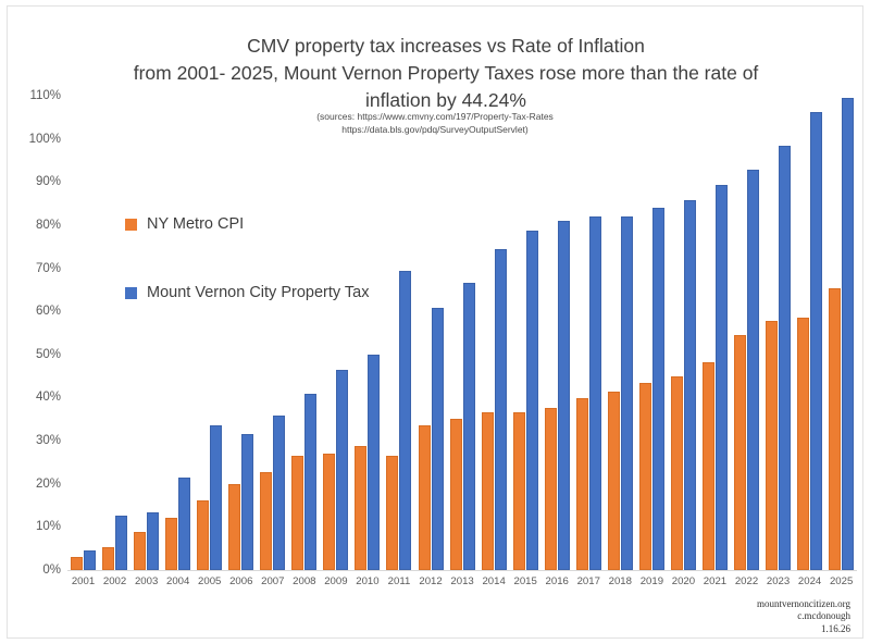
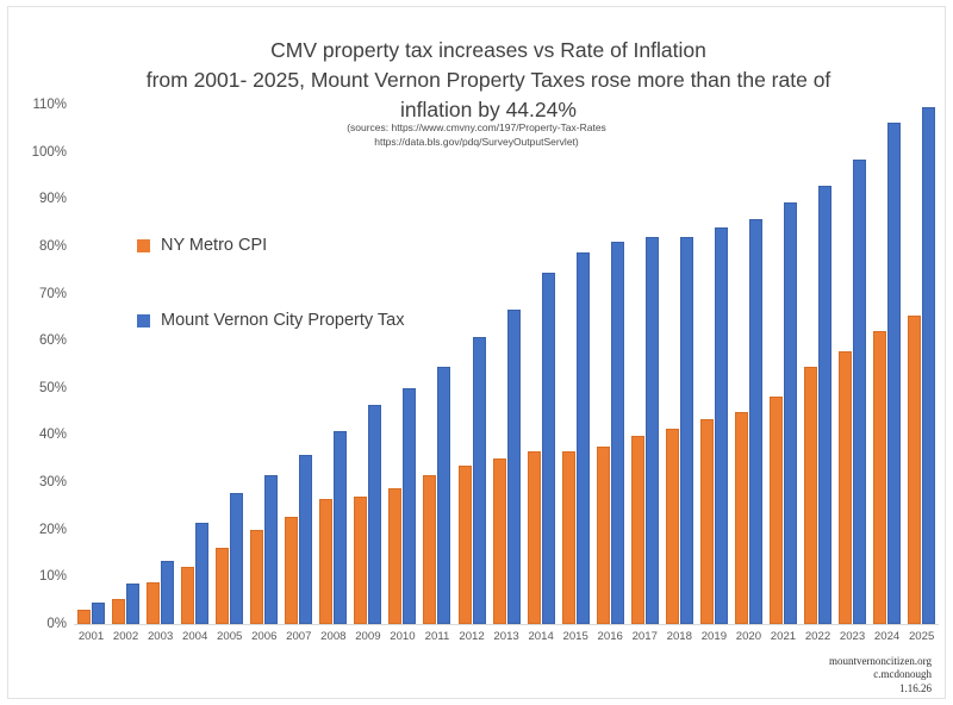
Mount Vernon City Property Tax/2002: 12% -> 8%
Mount Vernon City Property Tax/2005: 33% -> 27%
NY Metro CPI/2011: 26% -> 31%
Mount Vernon City Property Tax/2011: 69% -> 54%
NY Metro CPI/2024: 58% -> 62%
